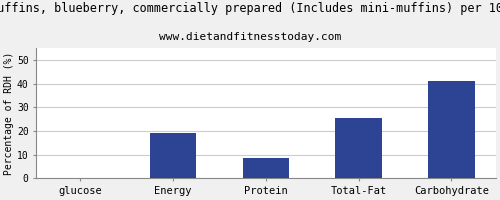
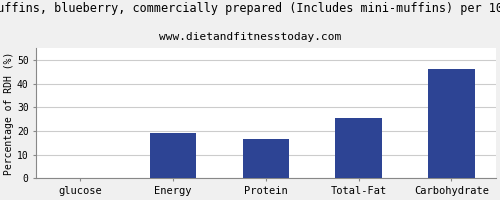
Protein: 8.5 -> 16.5
Carbohydrate: 41.0 -> 46.0
